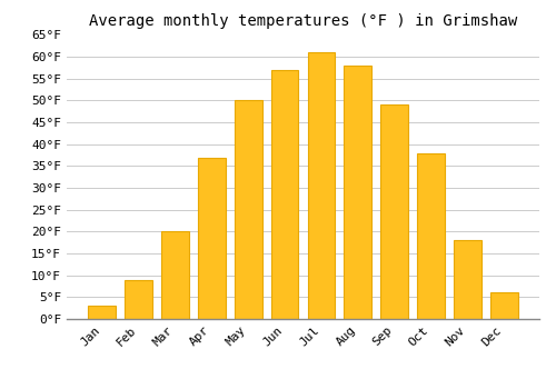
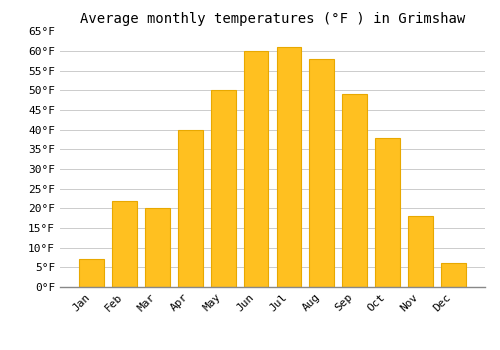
Jan: 3°F -> 7°F
Feb: 9°F -> 22°F
Apr: 37°F -> 40°F
Jun: 57°F -> 60°F
